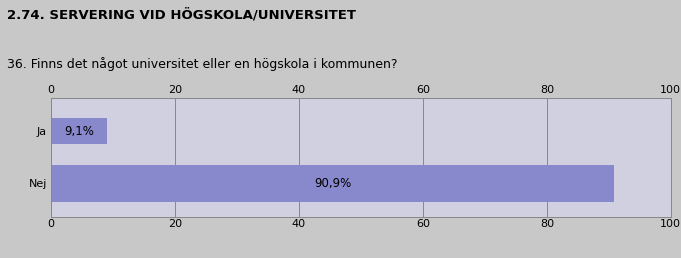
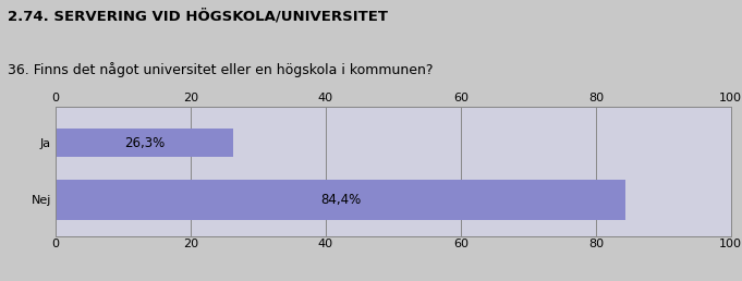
Ja: 9,1% -> 26,3%
Nej: 90,9% -> 84,4%
